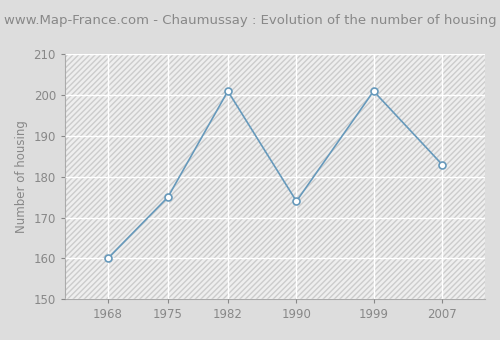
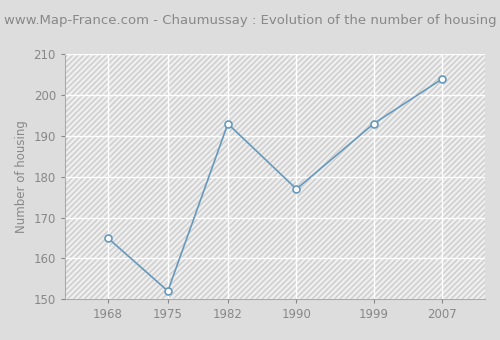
1968: 160 -> 165
1975: 175 -> 152
1982: 201 -> 193
1990: 174 -> 177
1999: 201 -> 193
2007: 183 -> 204
